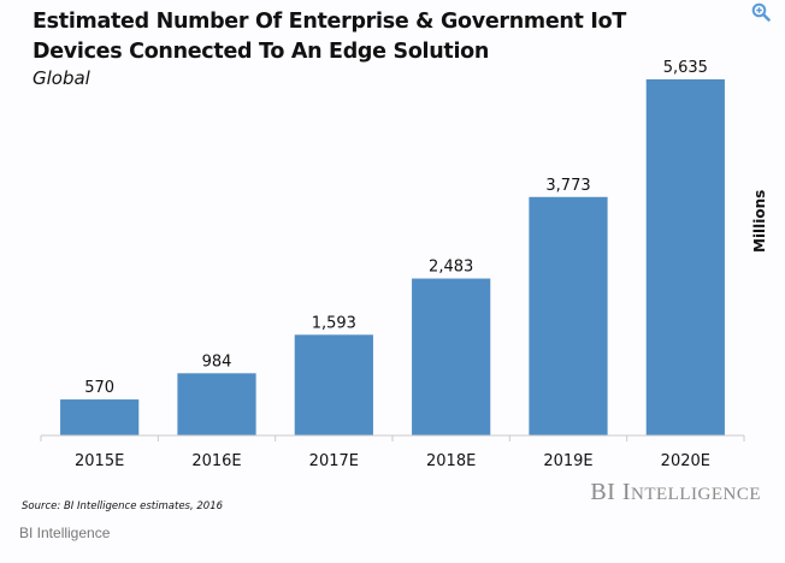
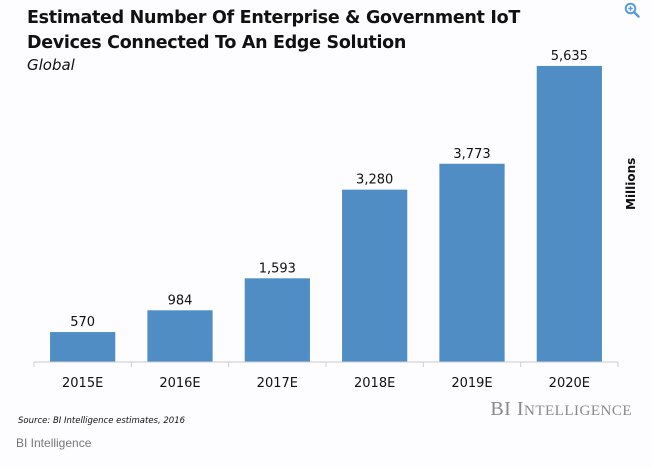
2018E: 2,483 -> 3,280
